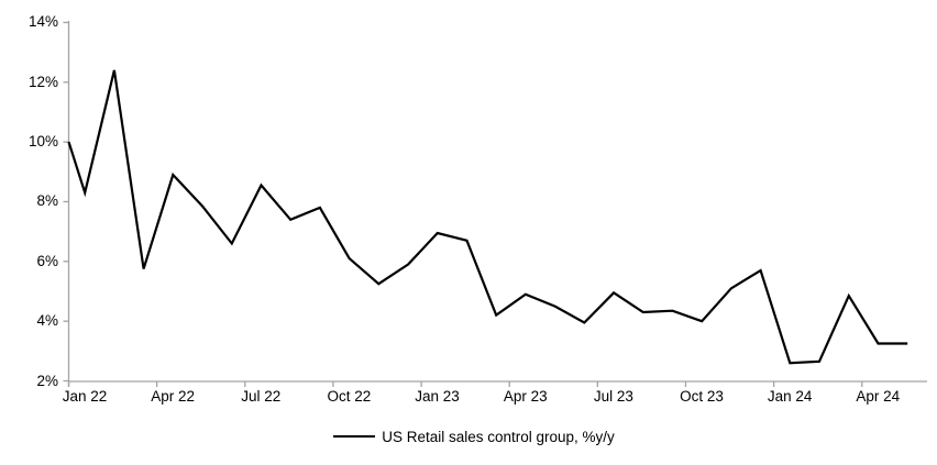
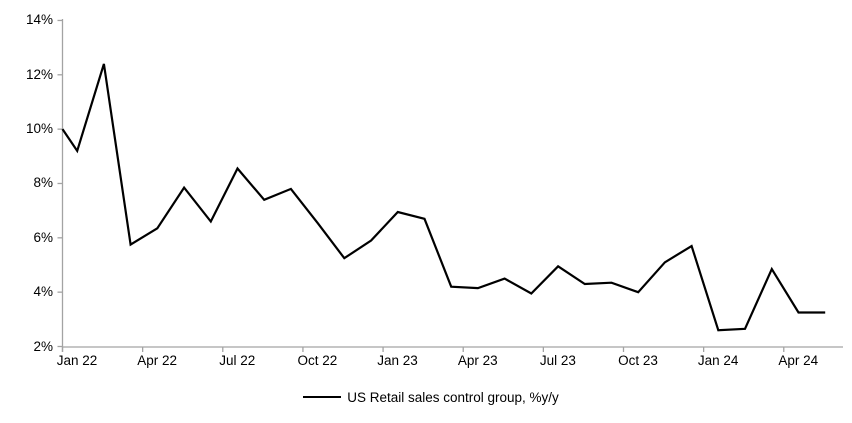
Jan 22: 8.3% -> 9.2%
Apr 22: 8.9% -> 6.3%
Oct 22: 6.1% -> 6.5%
Apr 23: 4.9% -> 4.2%
